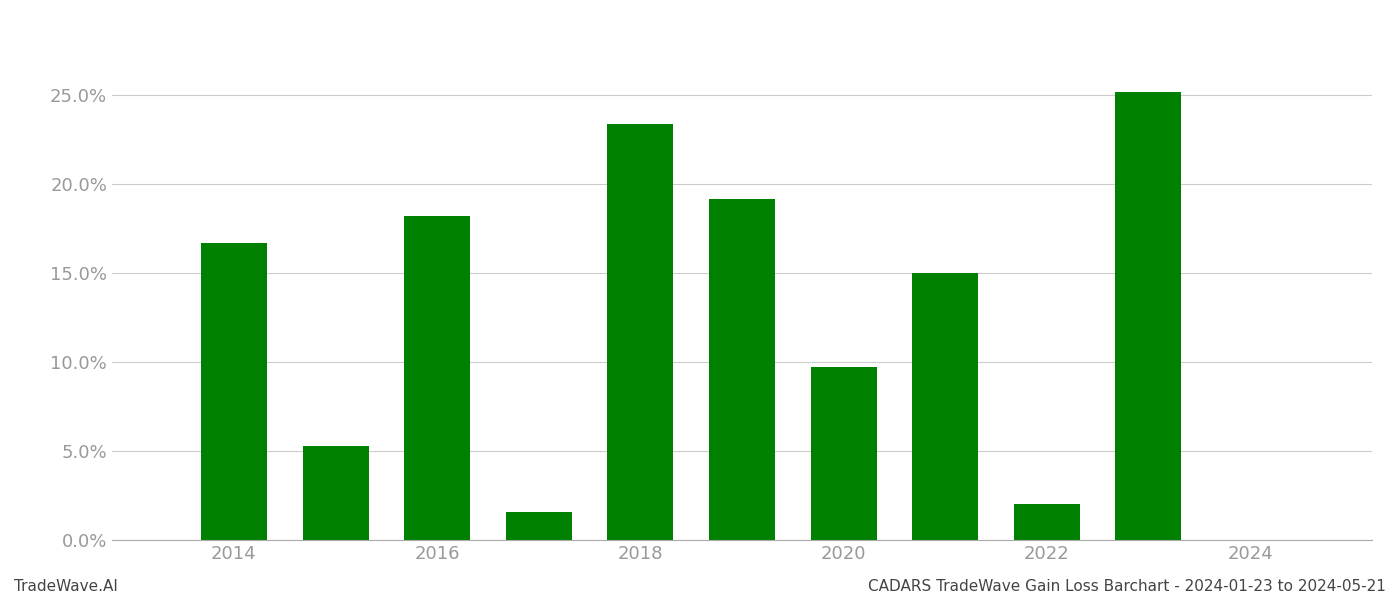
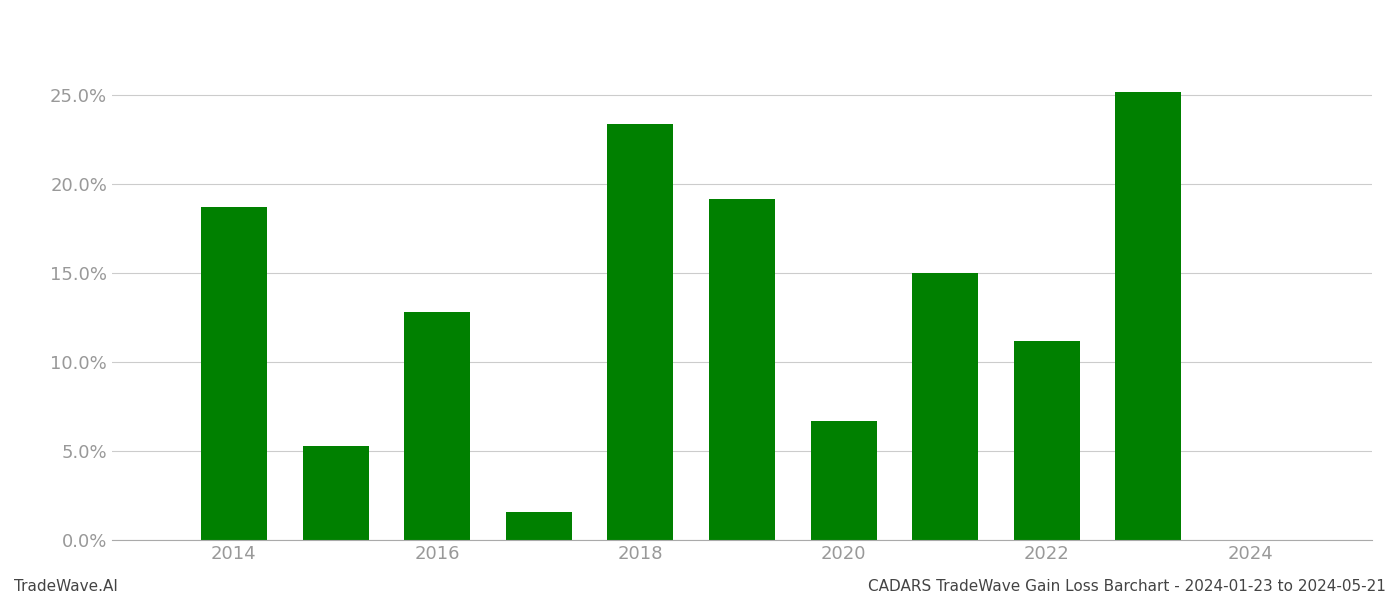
2014: 16.7% -> 18.7%
2016: 18.2% -> 12.8%
2020: 9.7% -> 6.7%
2022: 2.0% -> 11.2%
